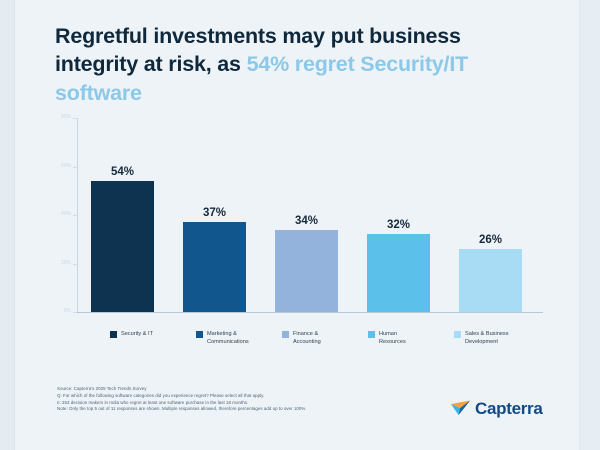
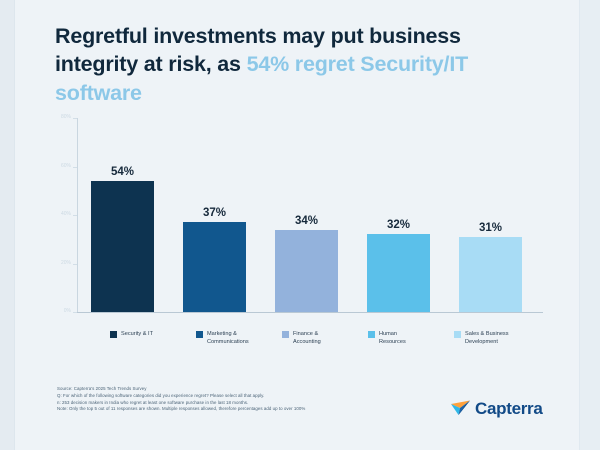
Sales & Business Development: 26% -> 31%
